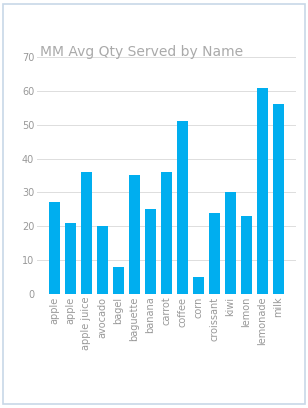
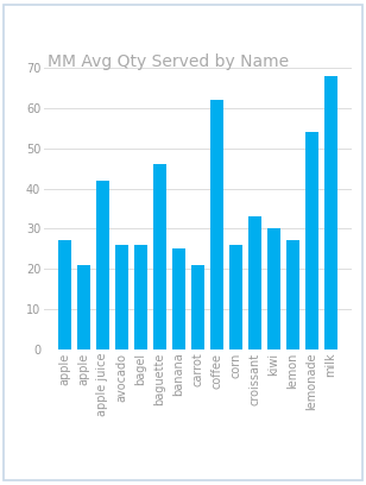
apple juice: 36 -> 42
avocado: 20 -> 26
bagel: 8 -> 26
baguette: 35 -> 46
carrot: 36 -> 21
coffee: 51 -> 62
corn: 5 -> 26
croissant: 24 -> 33
lemon: 23 -> 27
lemonade: 61 -> 54
milk: 56 -> 68
